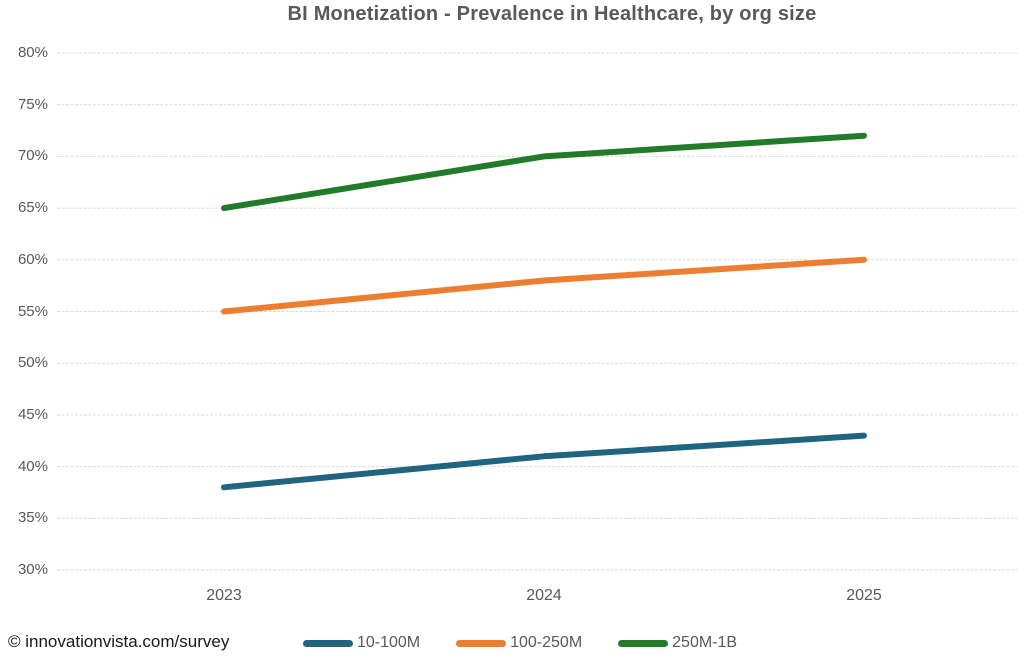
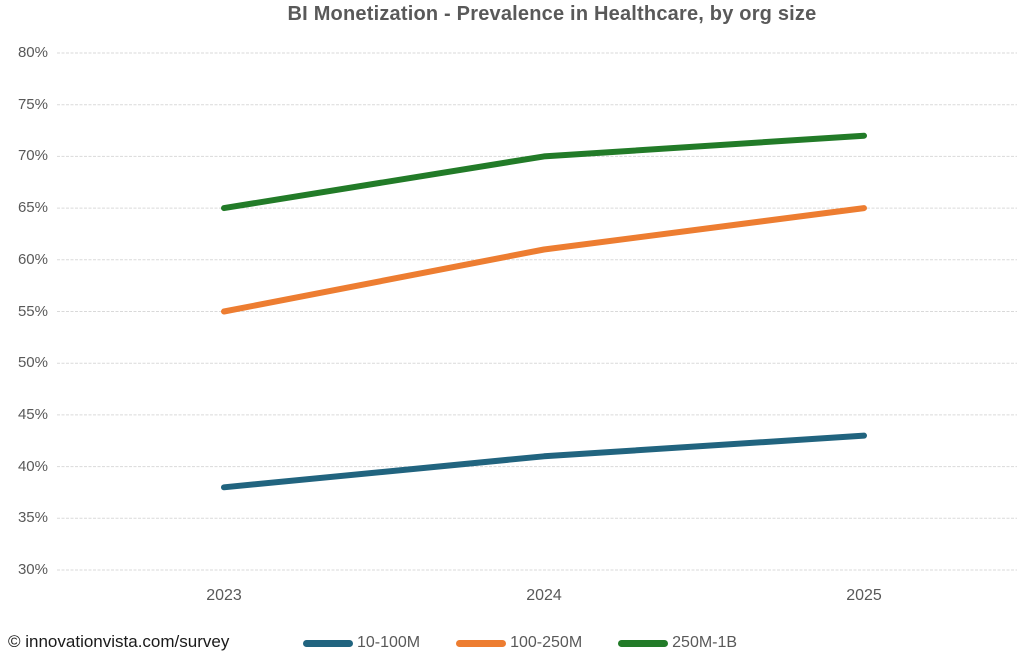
100-250M/2024: 58% -> 61%
100-250M/2025: 60% -> 65%
